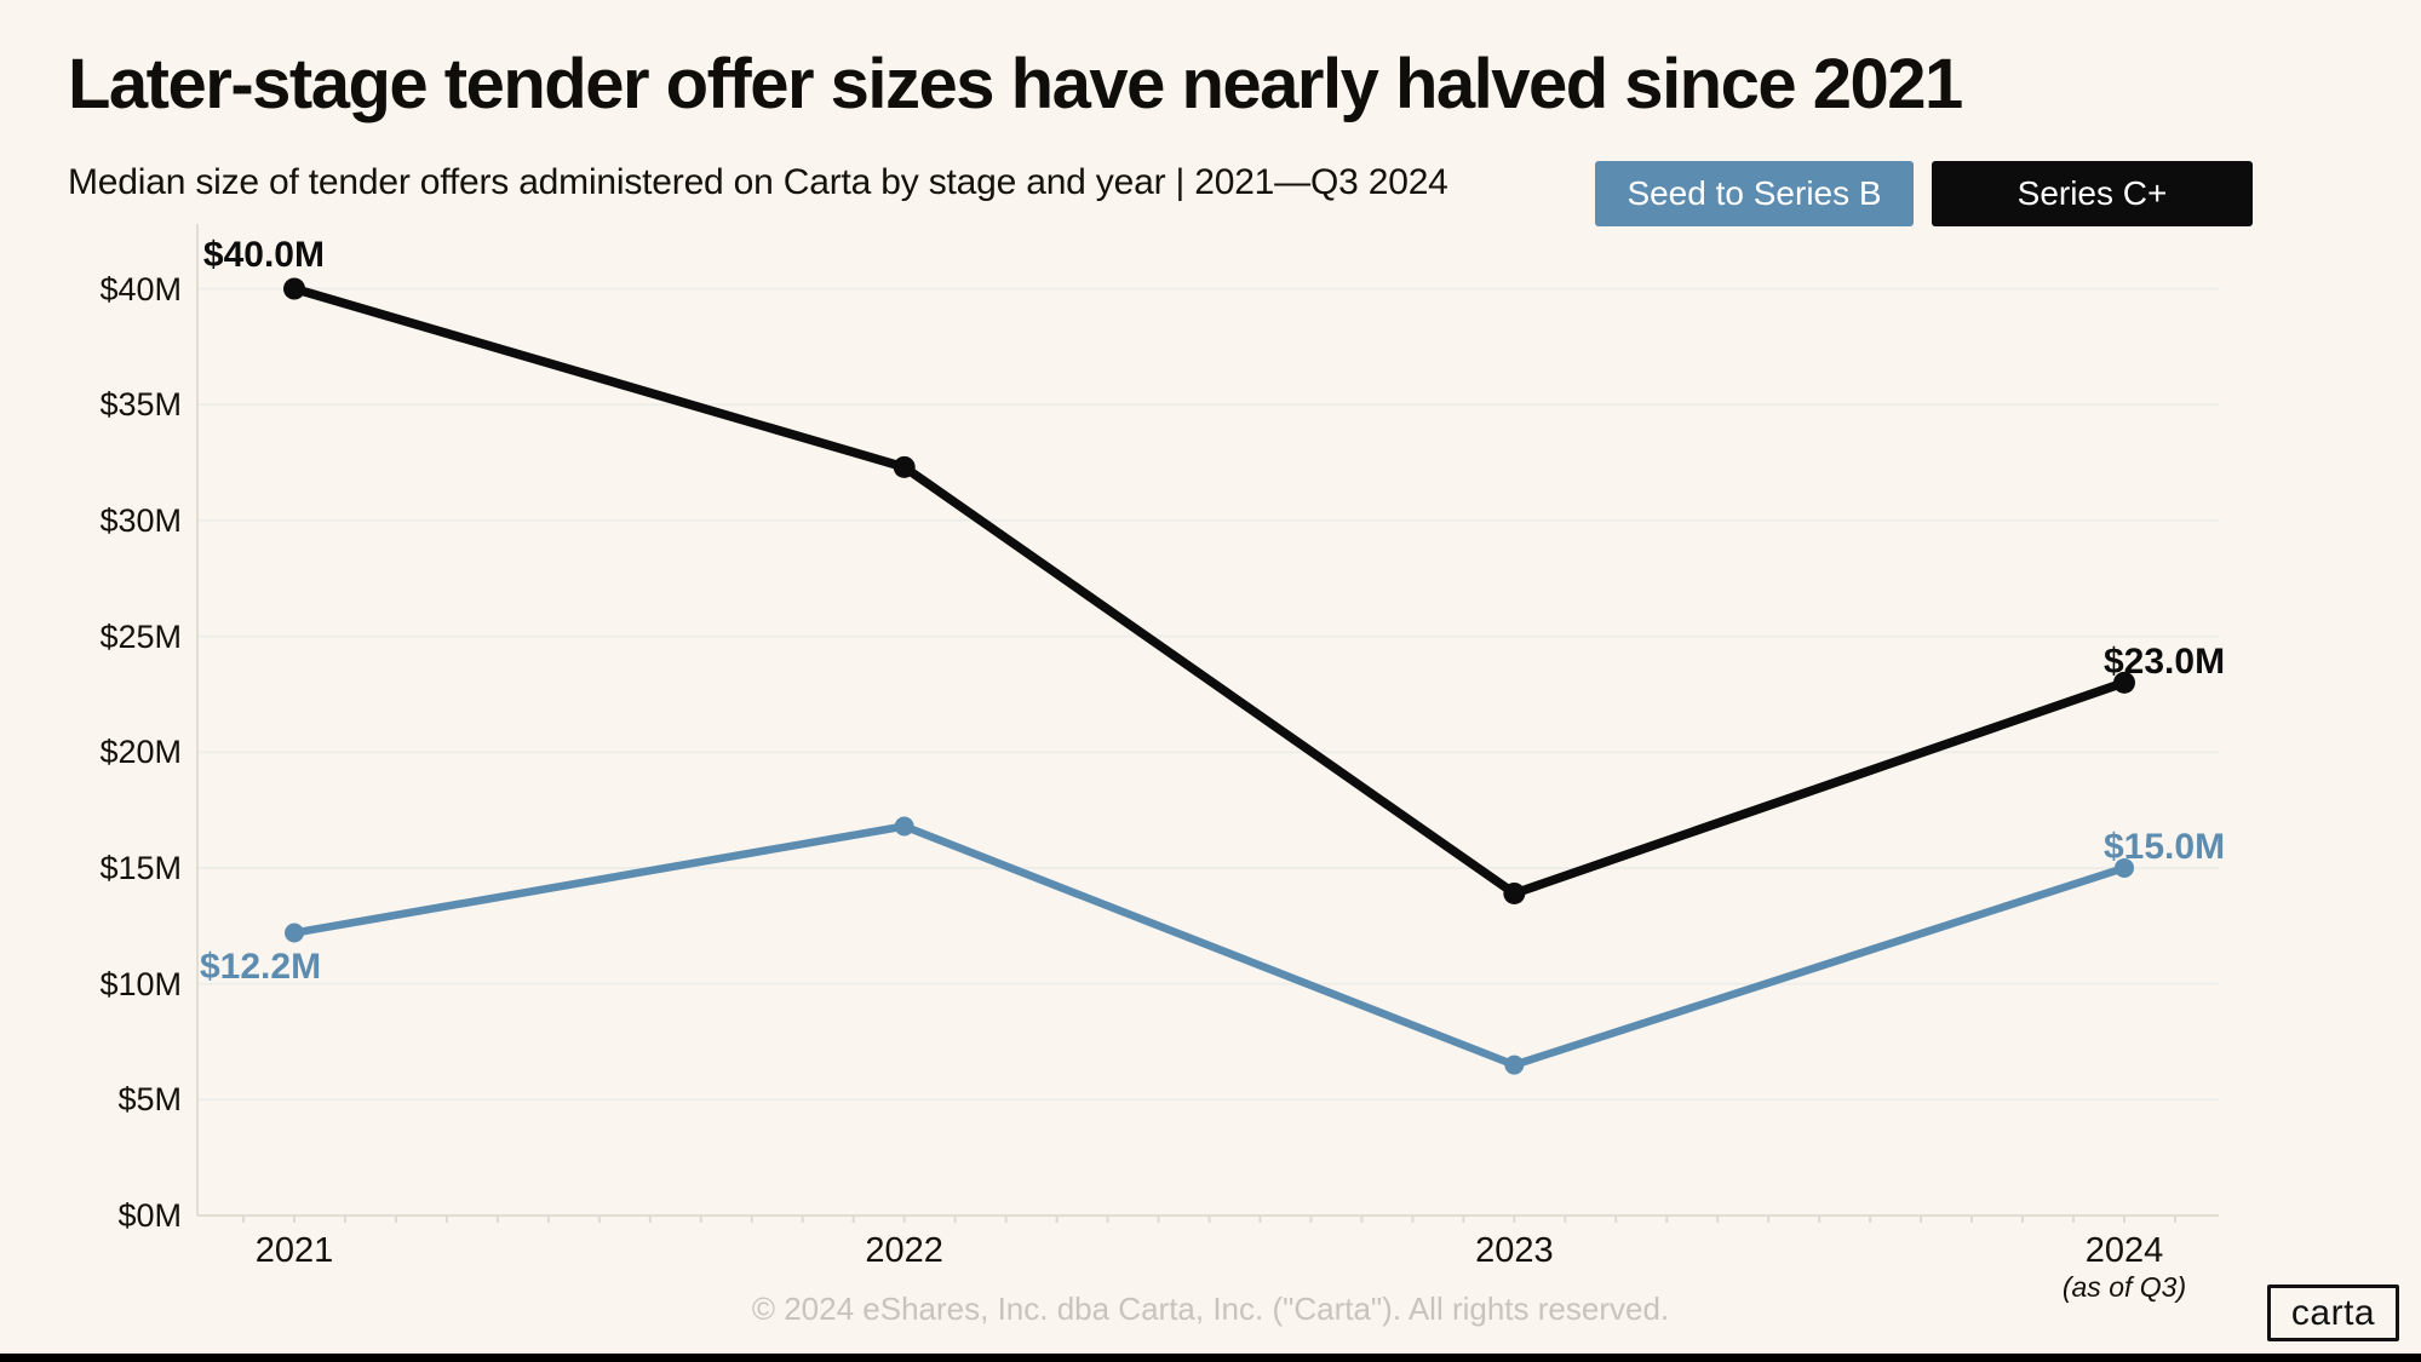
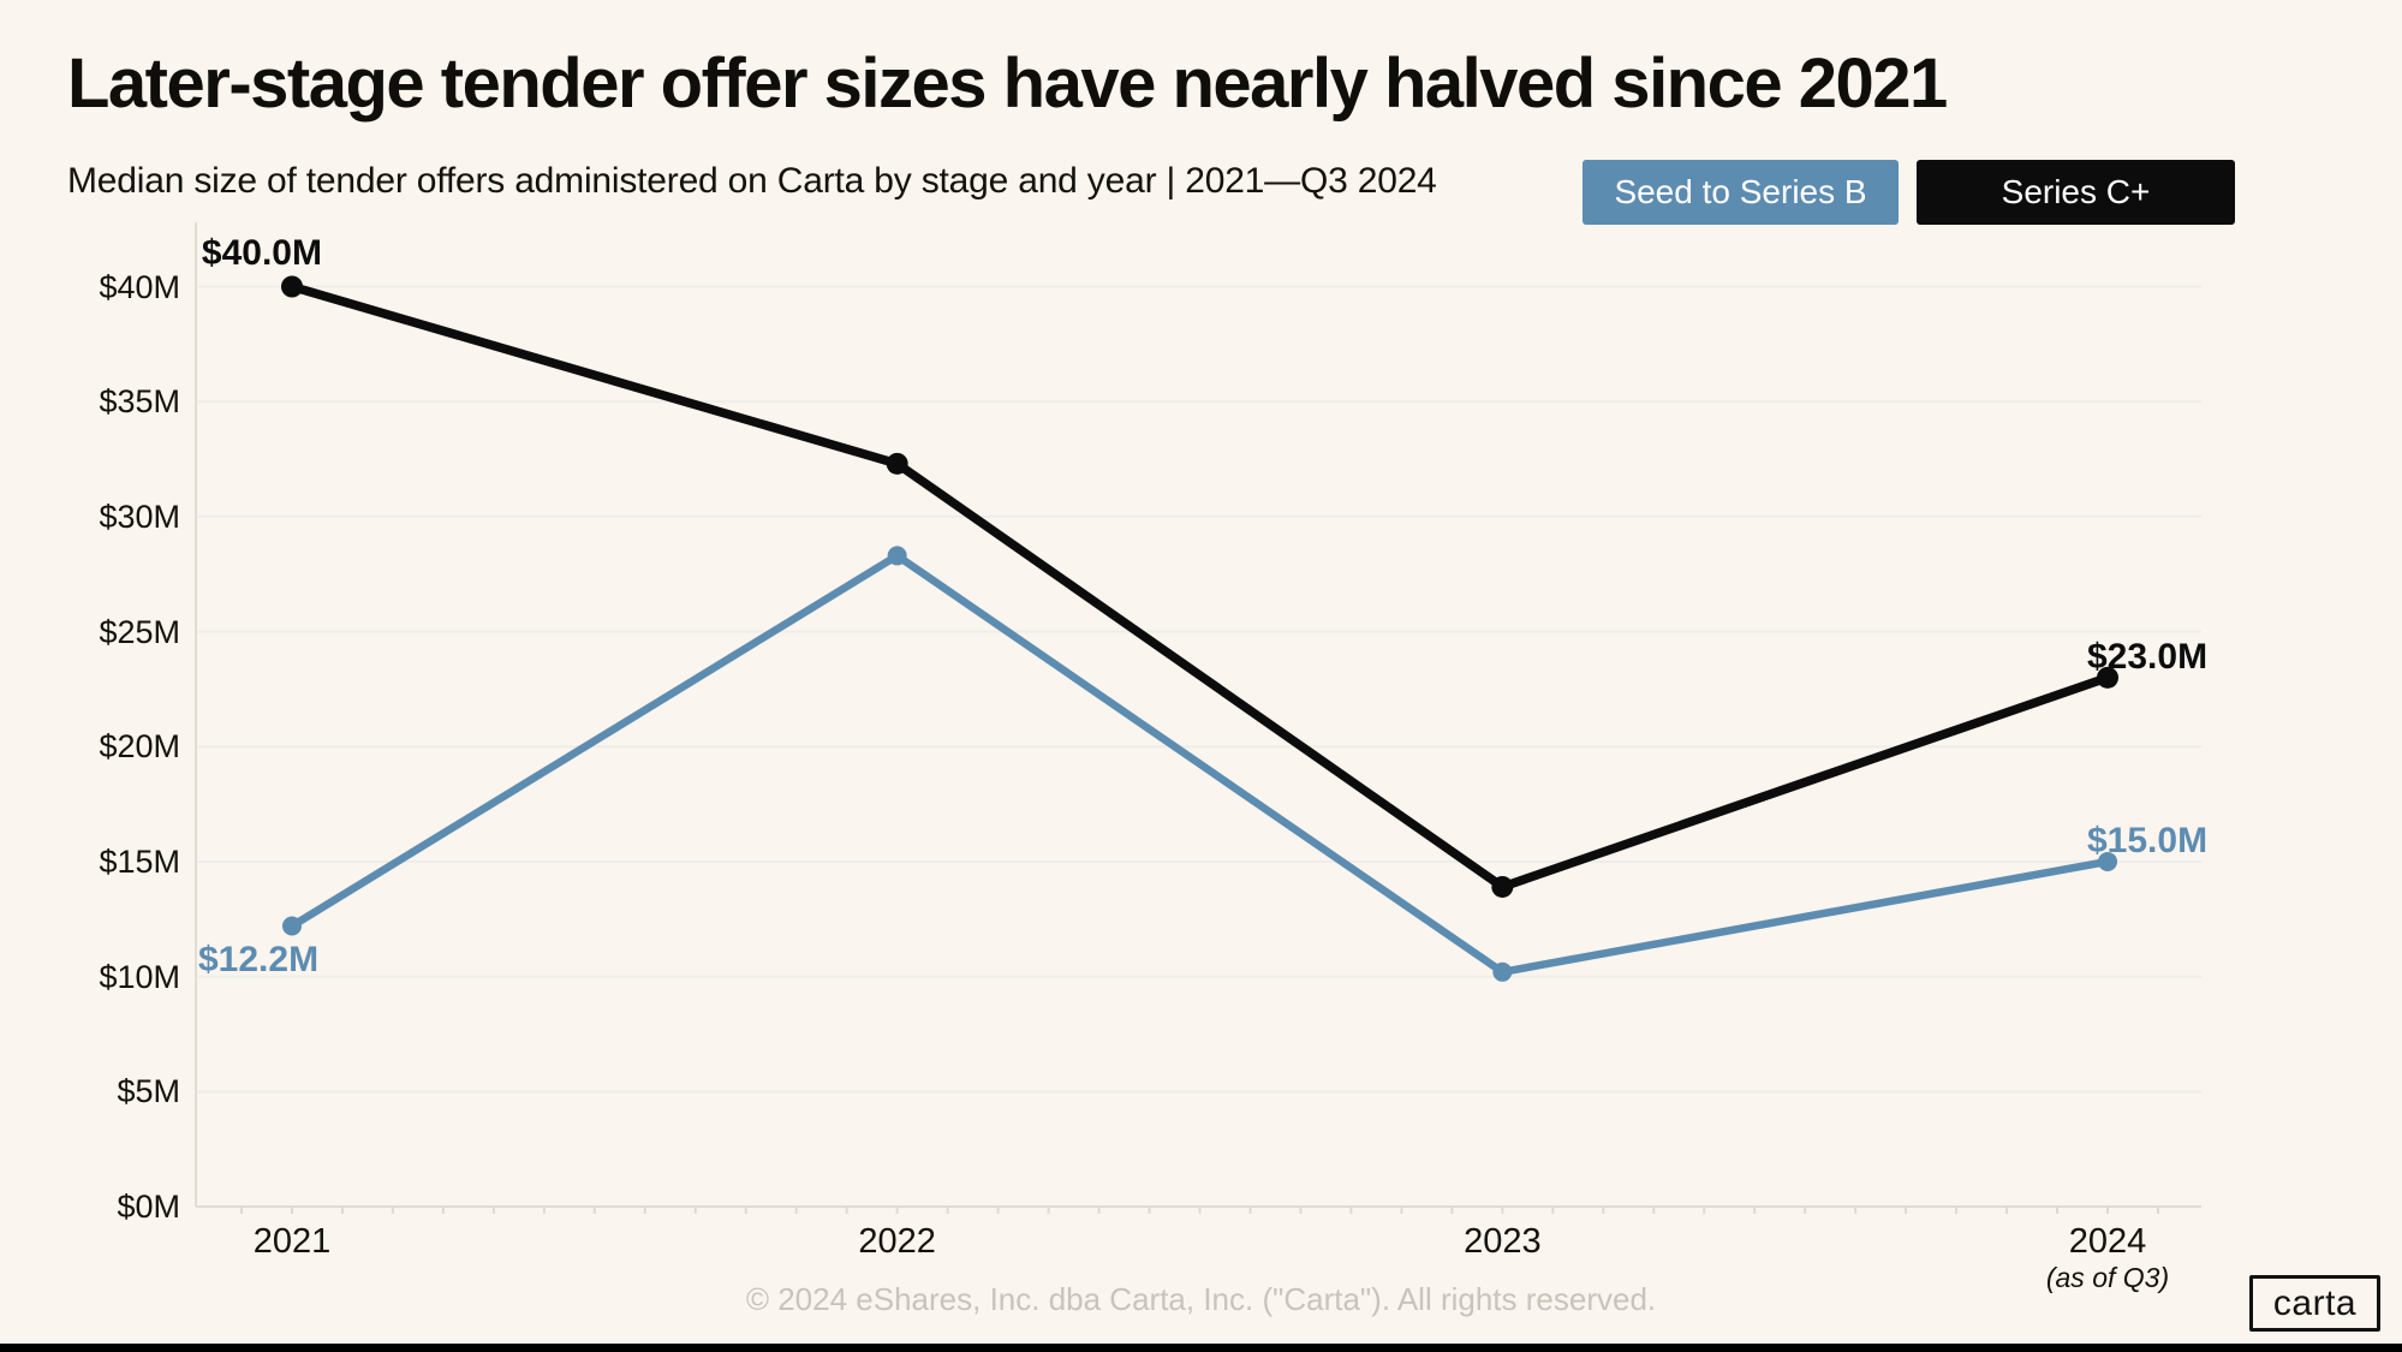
Seed to Series B/2022: $16.8M -> $28.3M
Seed to Series B/2023: $6.5M -> $10.2M
